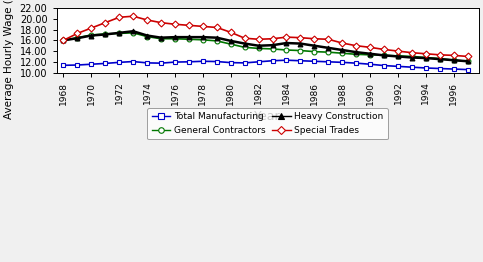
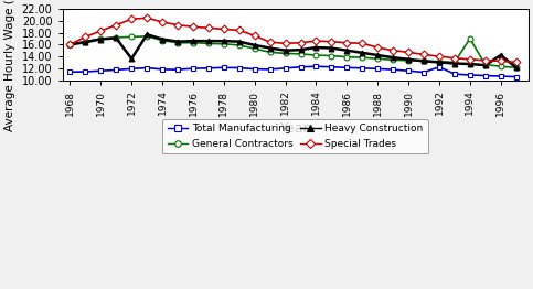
Heavy Construction/1972: 17.4 -> 13.6
Total Manufacturing/1992: 11.2 -> 12.2
General Contractors/1994: 12.8 -> 17.0
Heavy Construction/1996: 12.3 -> 14.2
